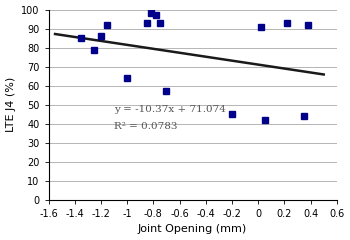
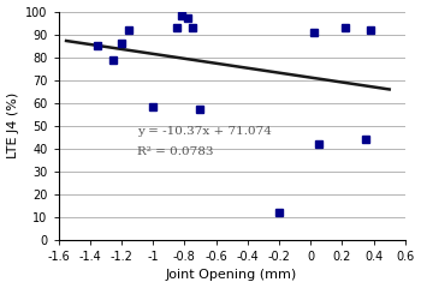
-1: 64 -> 58
-0.2: 45 -> 12
